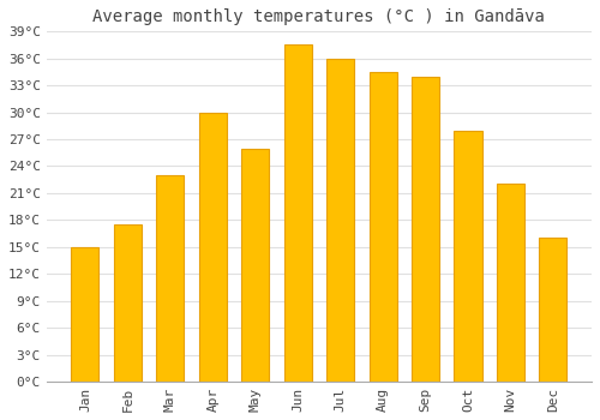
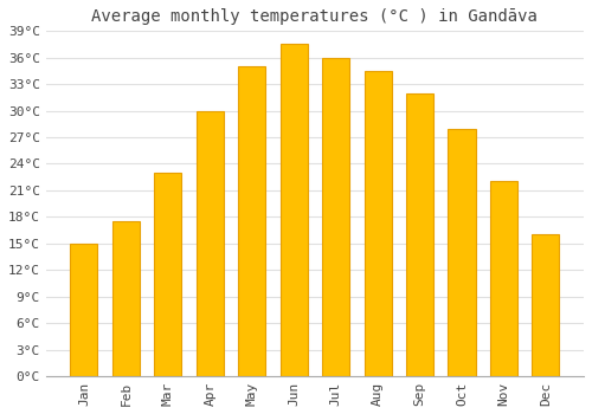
May: 26.0°C -> 35.0°C
Sep: 34.0°C -> 32.0°C
